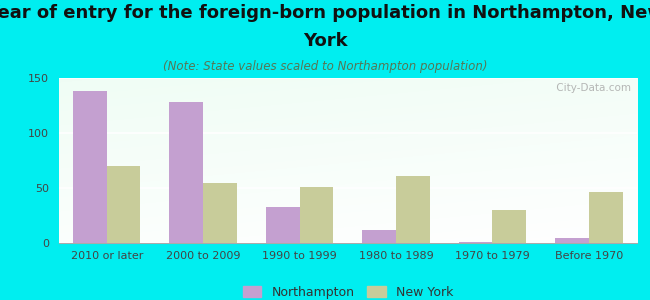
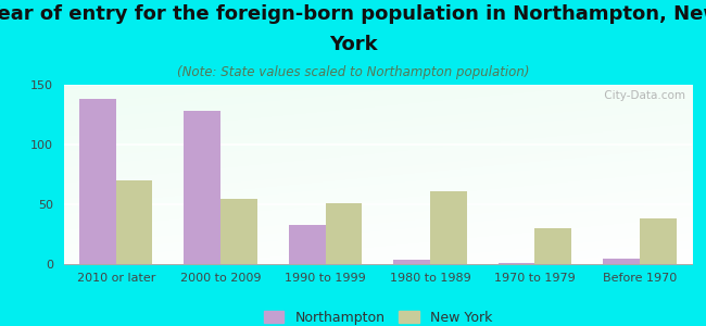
Northampton/1980 to 1989: 12 -> 4
New York/Before 1970: 46 -> 38
